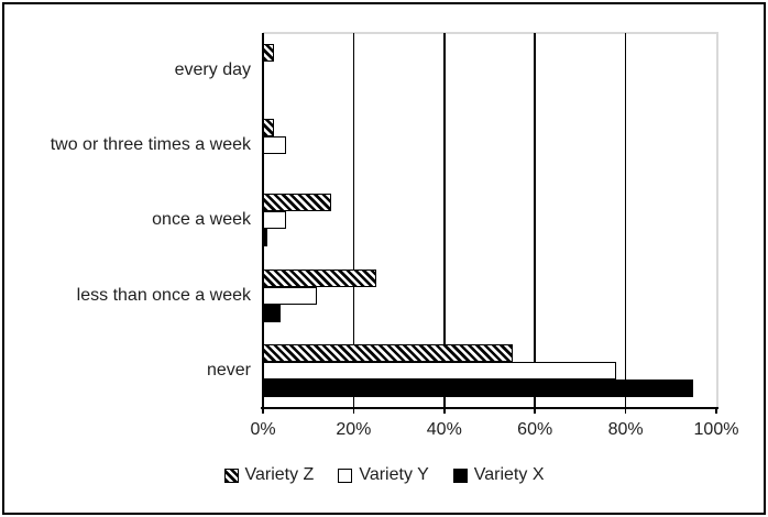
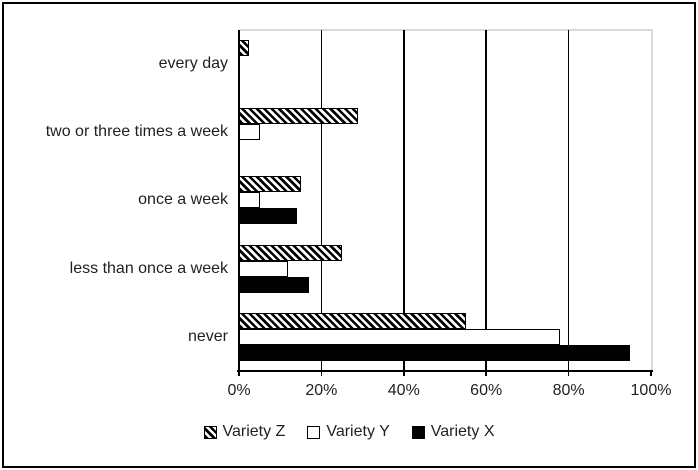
Variety Z/two or three times a week: 2% -> 29%
Variety X/once a week: 1% -> 14%
Variety X/less than once a week: 4% -> 17%
